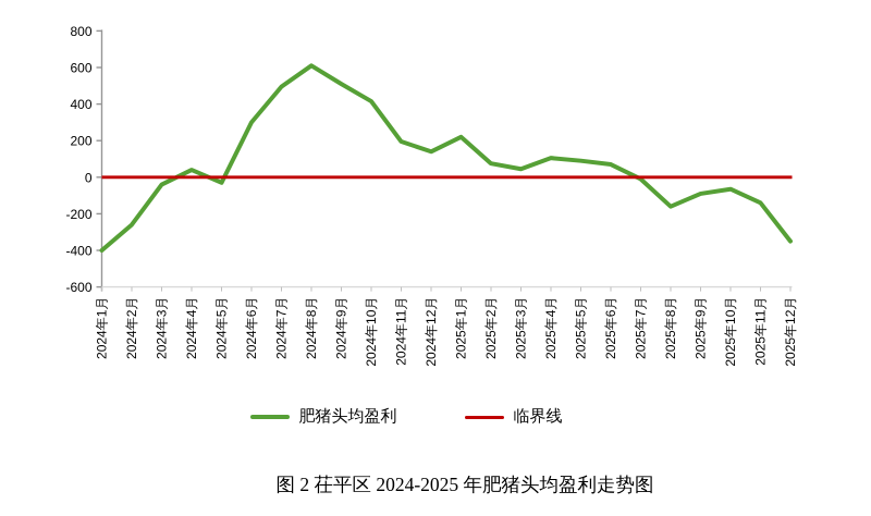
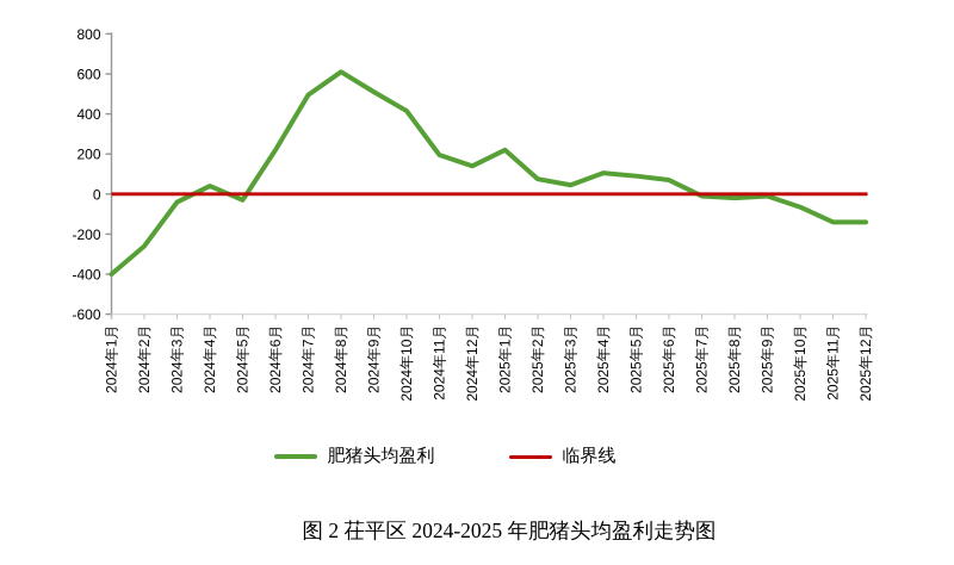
2024年6月: 300 -> 220
2025年8月: -160 -> -20
2025年9月: -90 -> -10
2025年12月: -350 -> -140
